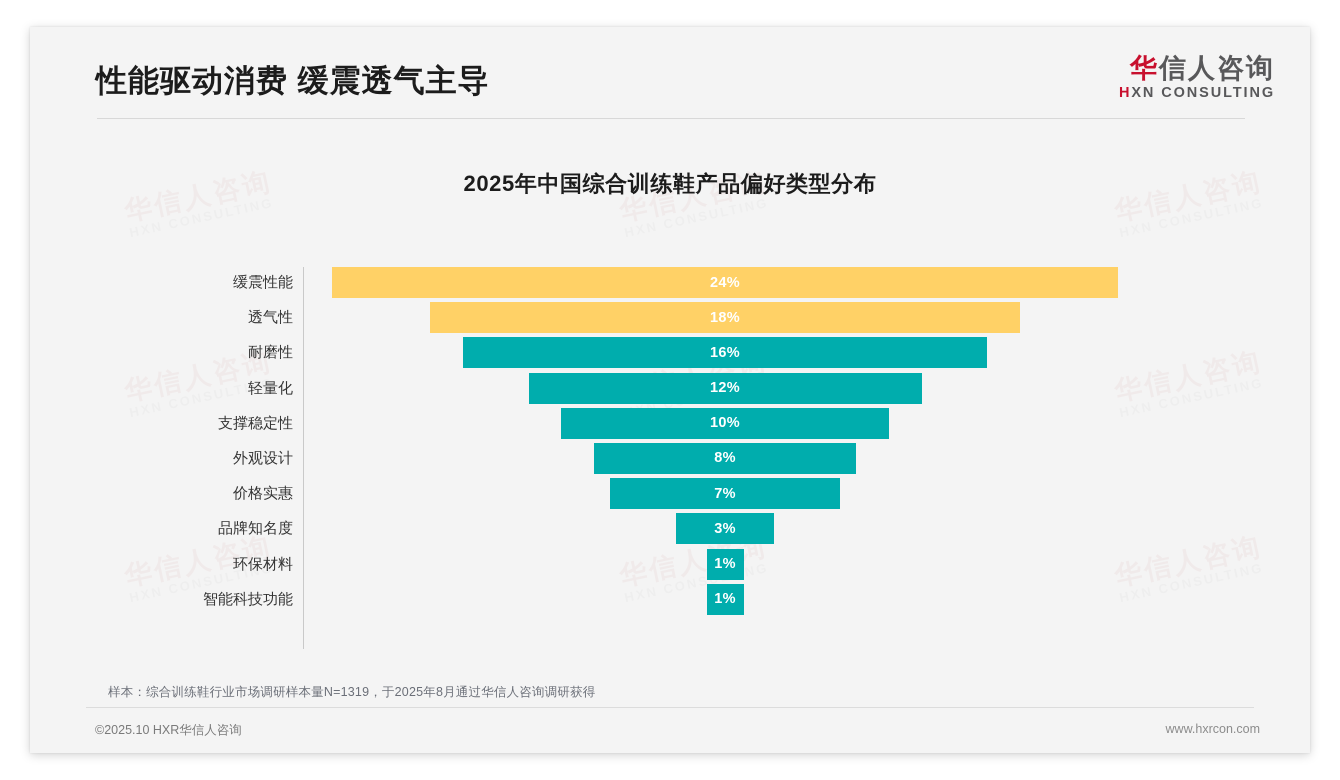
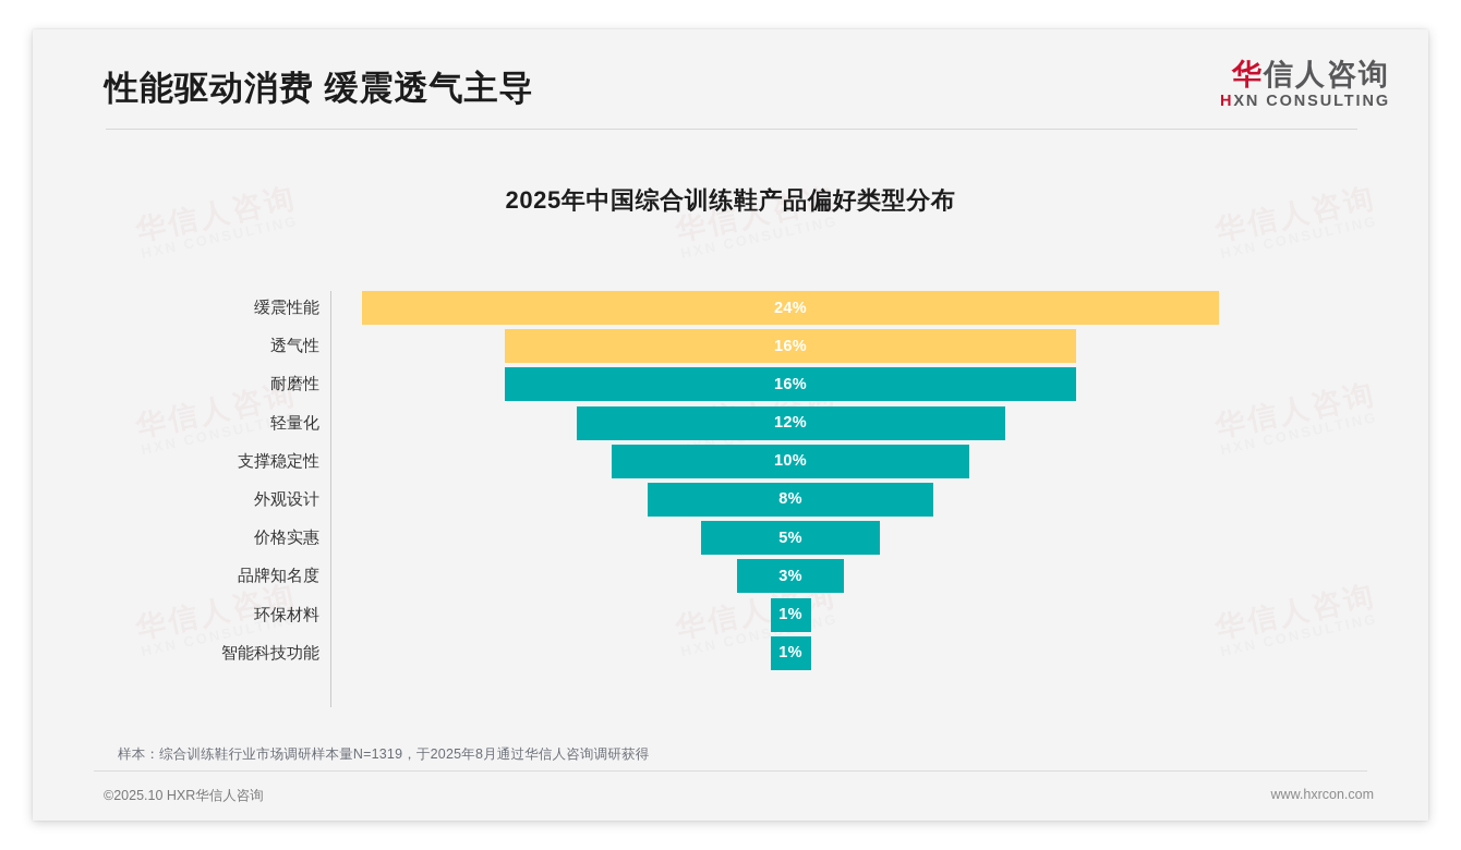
透气性: 18% -> 16%
价格实惠: 7% -> 5%
